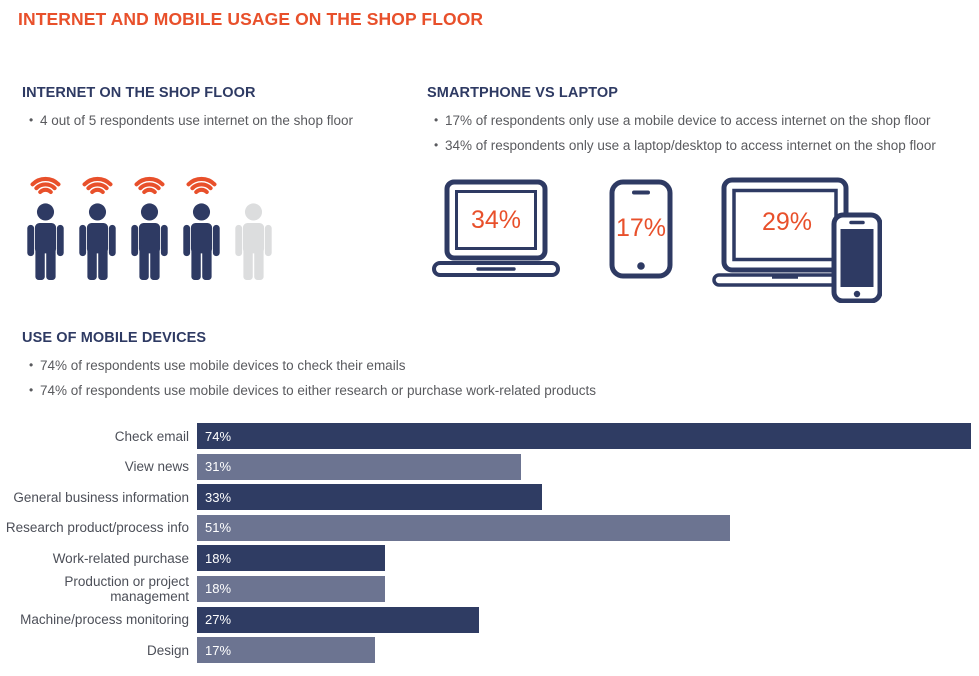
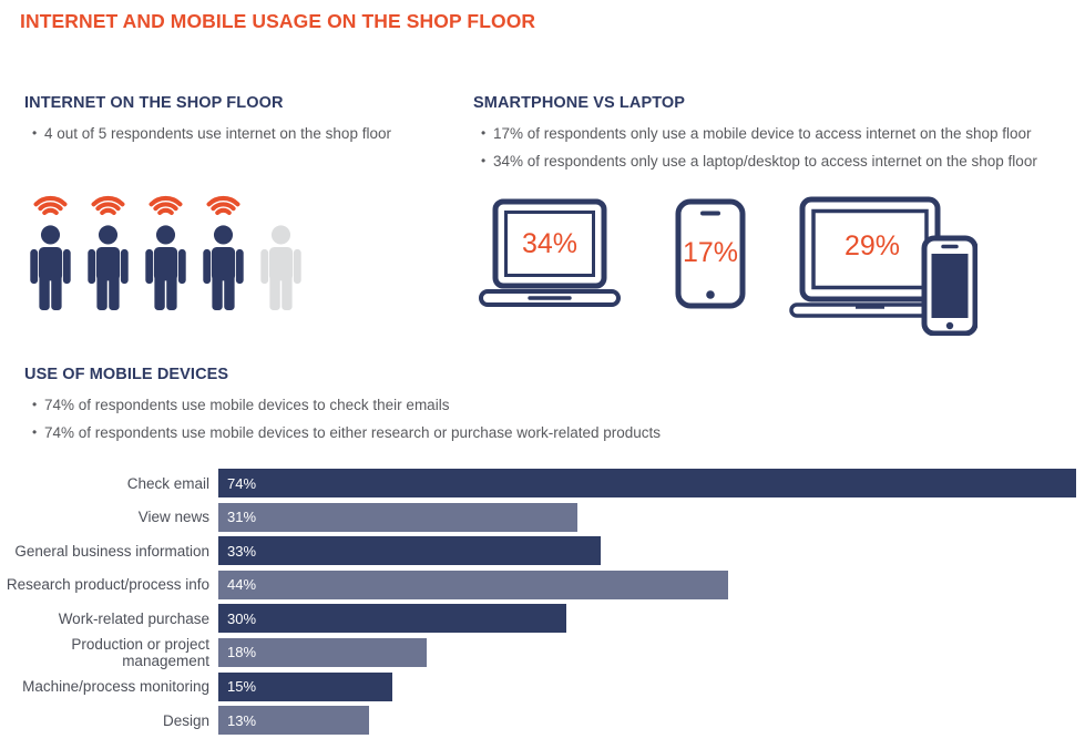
Research product/process info: 51% -> 44%
Work-related purchase: 18% -> 30%
Machine/process monitoring: 27% -> 15%
Design: 17% -> 13%
